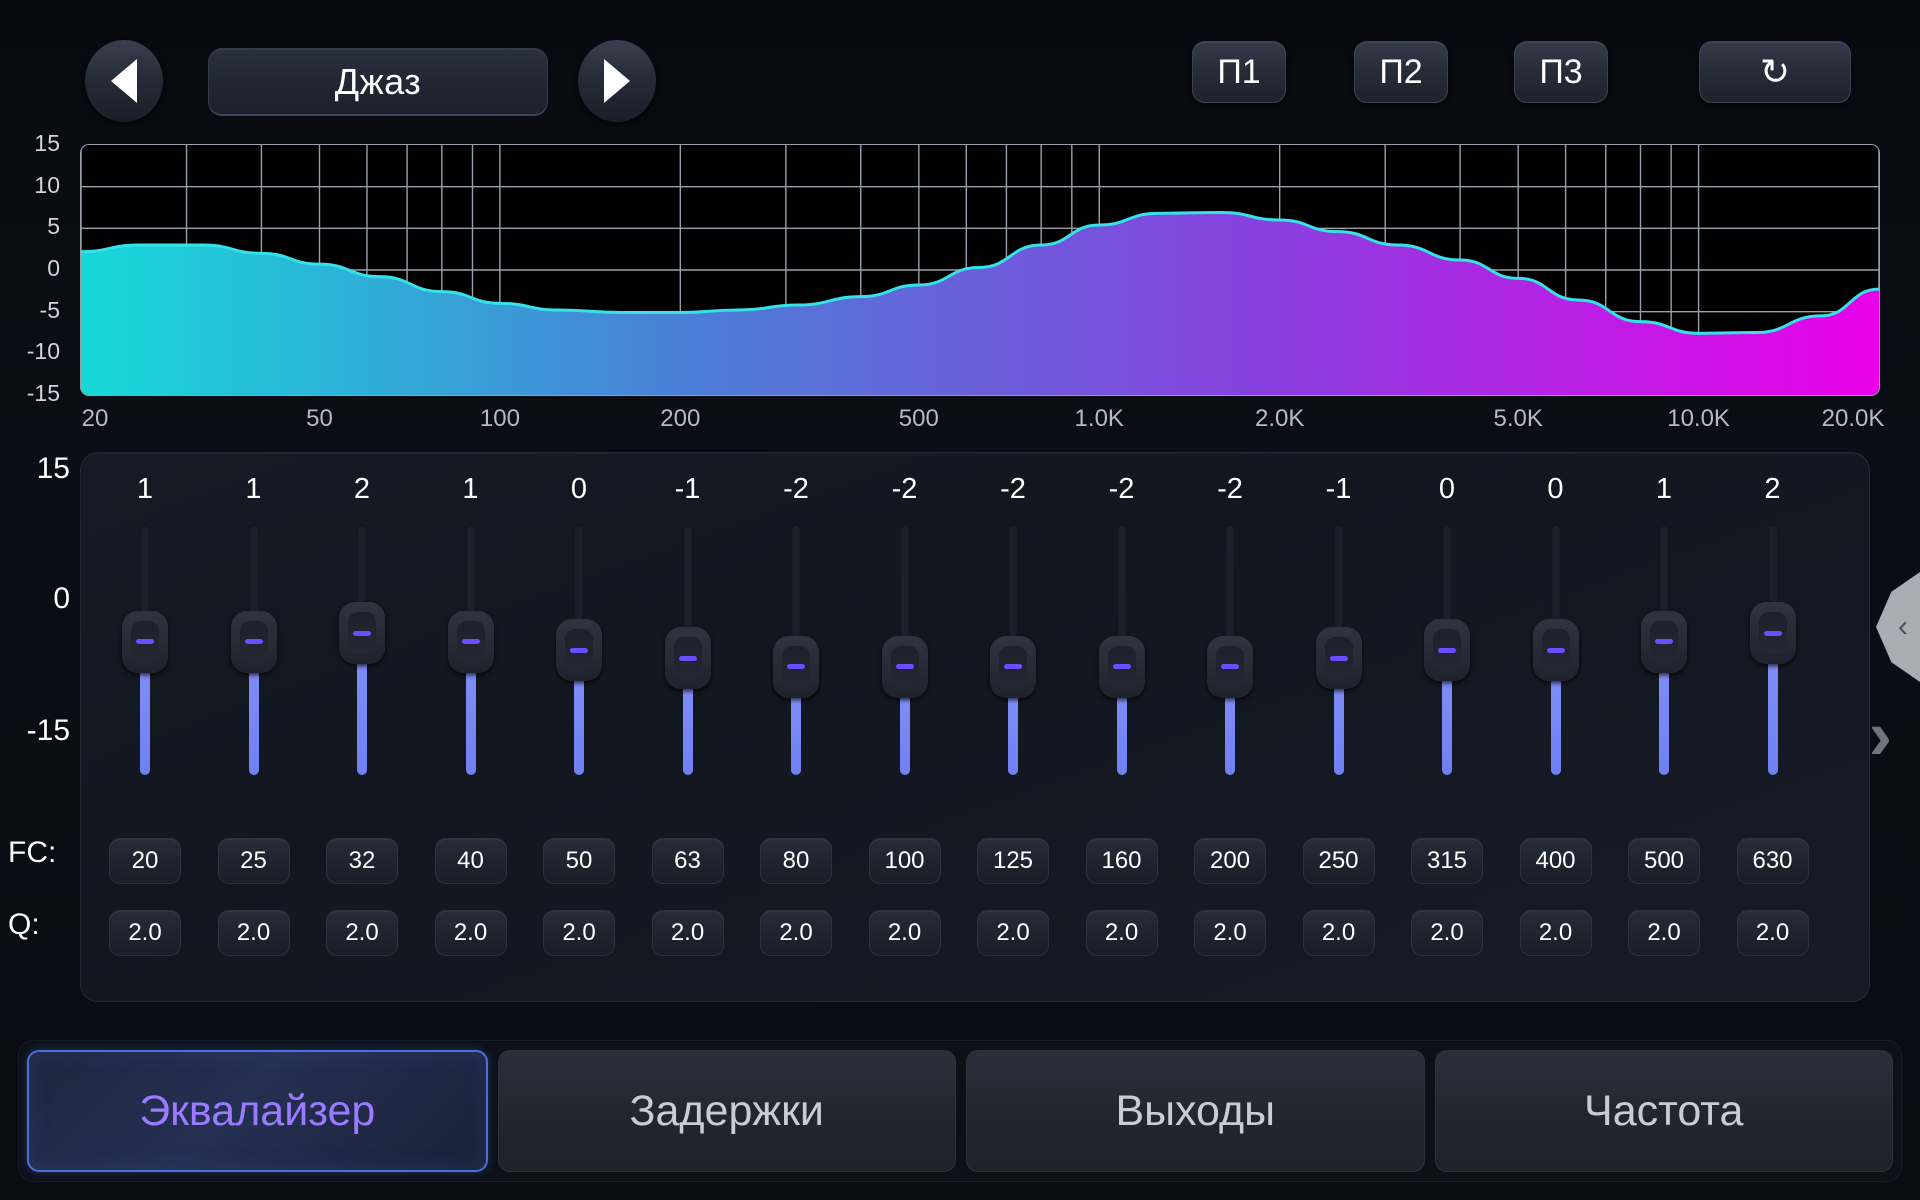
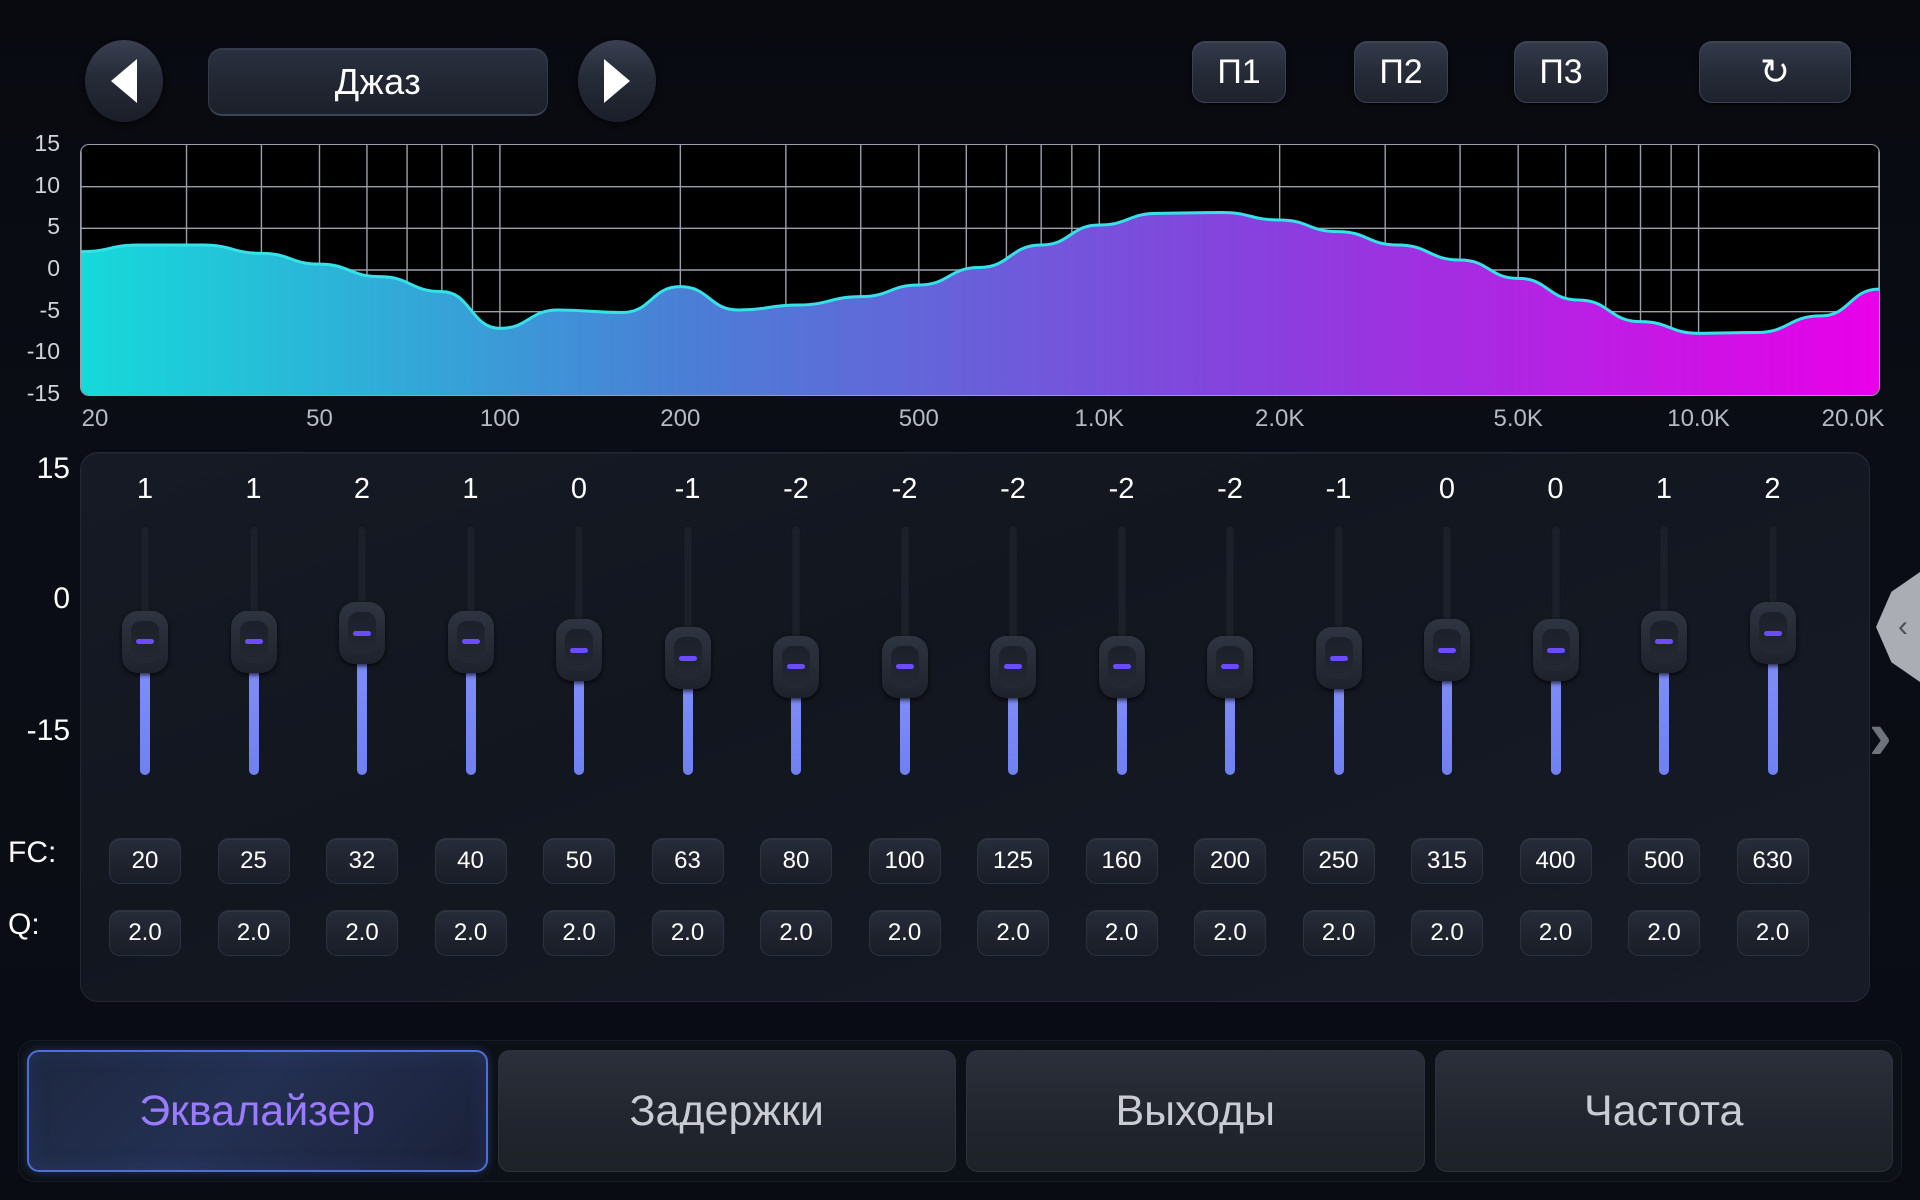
100: -4 -> -7
200: -5 -> -2
